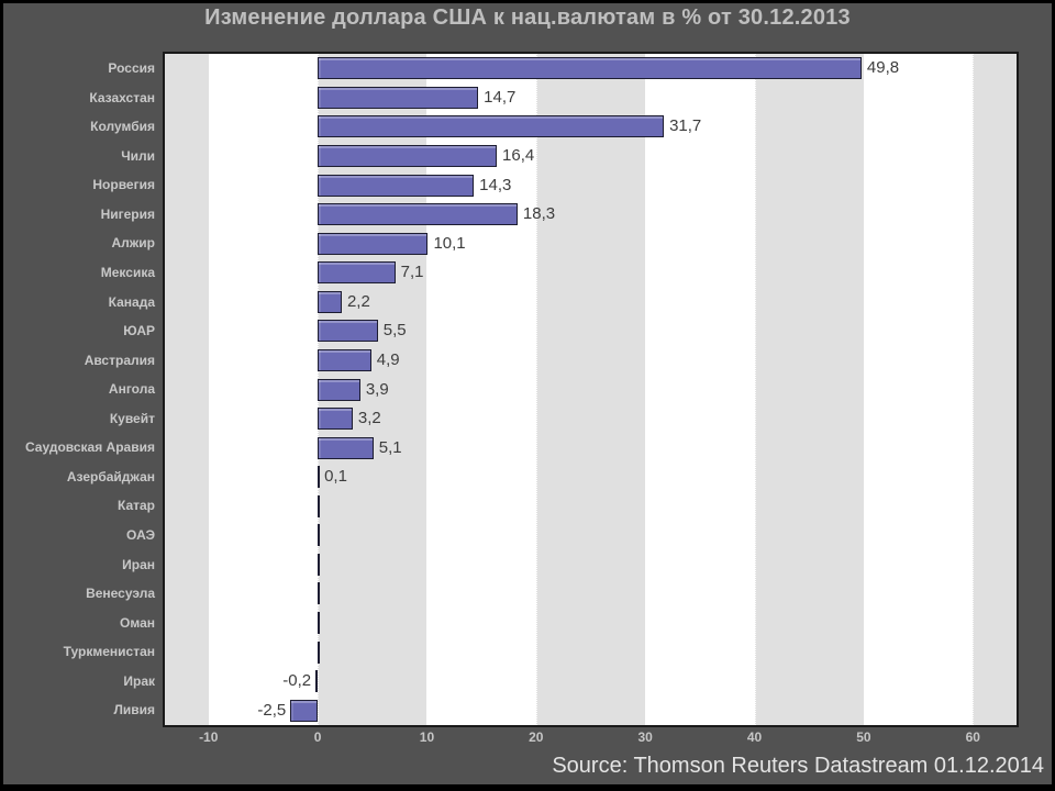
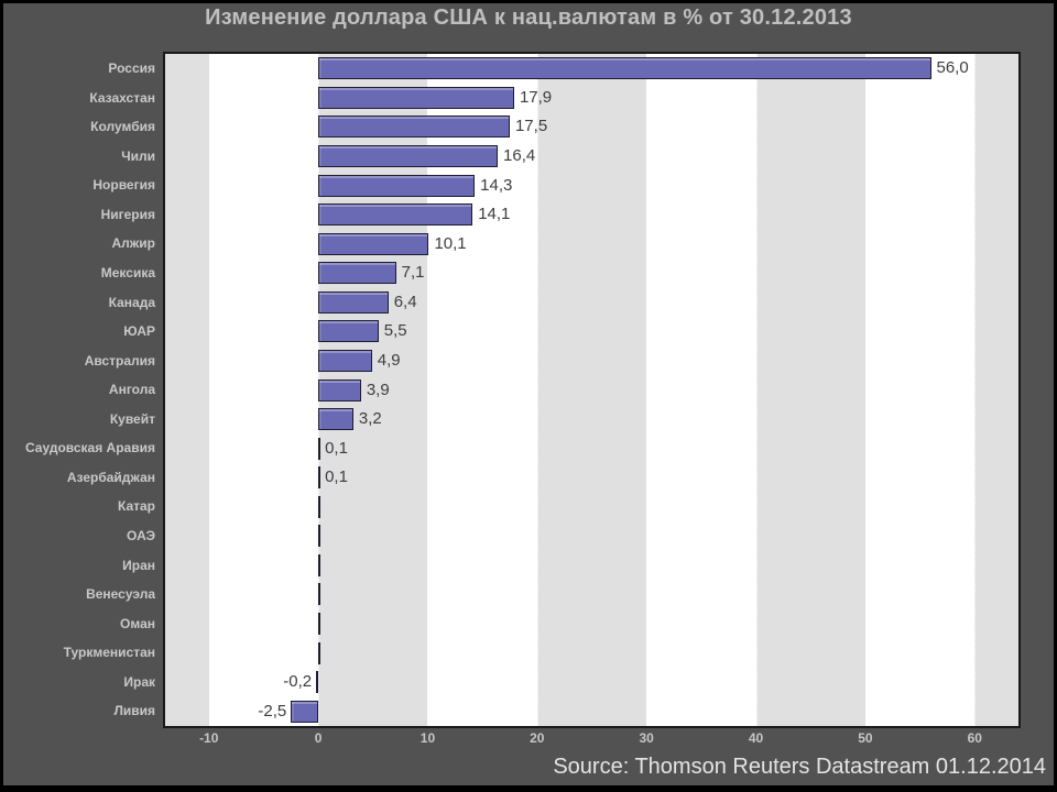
Россия: 49,8 -> 56,0
Казахстан: 14,7 -> 17,9
Колумбия: 31,7 -> 17,5
Нигерия: 18,3 -> 14,1
Канада: 2,2 -> 6,4
Саудовская Аравия: 5,1 -> 0,1
